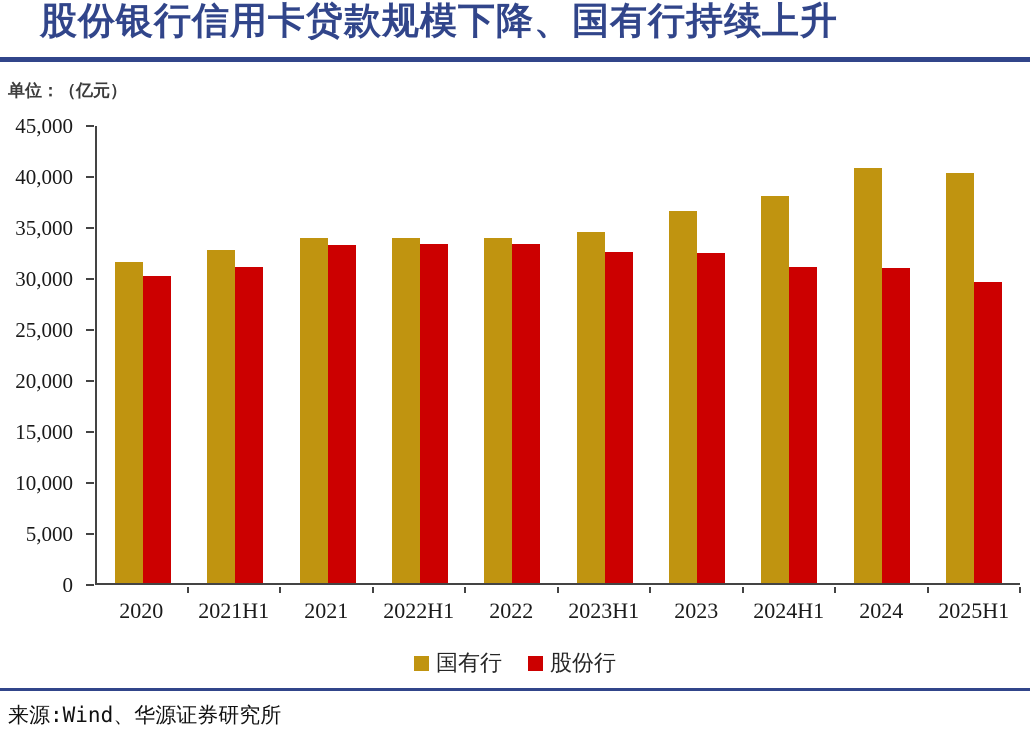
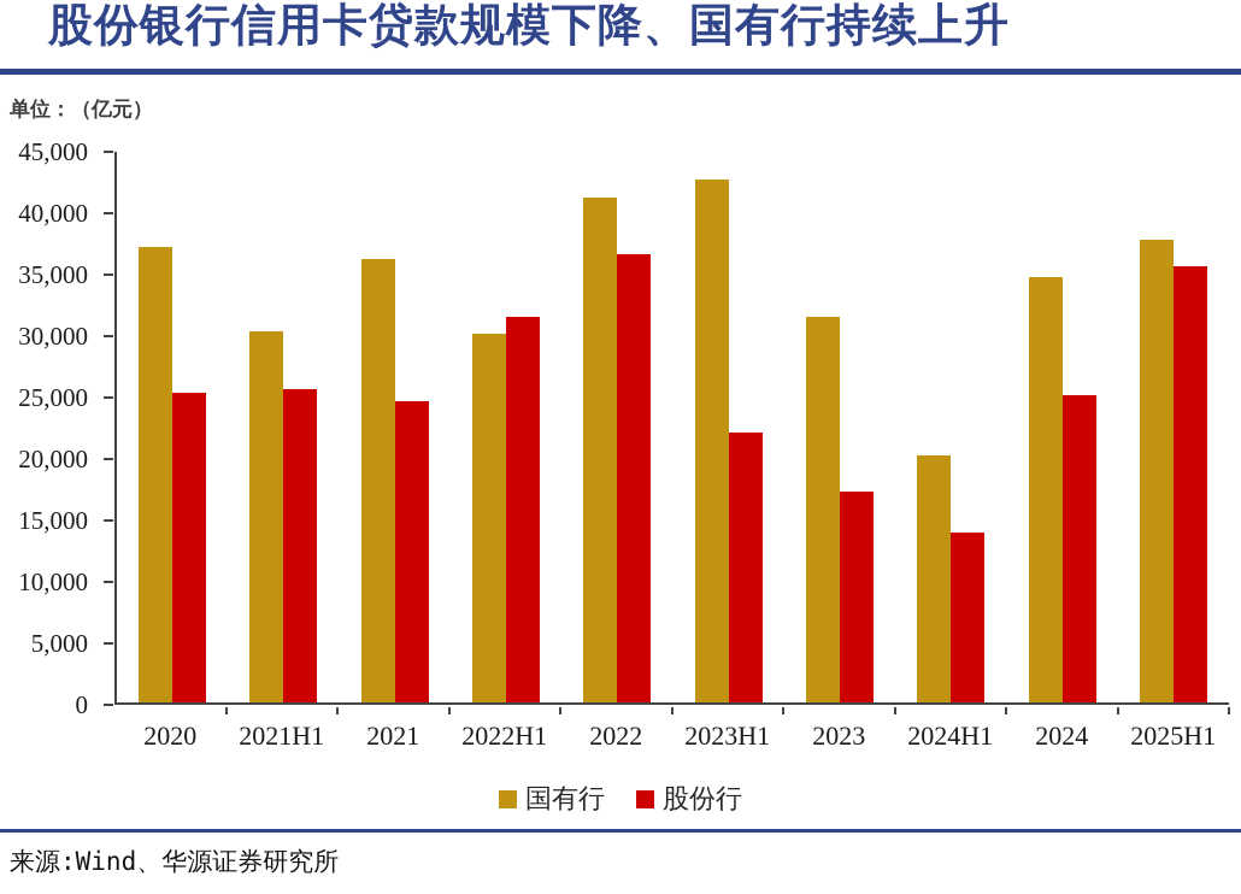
国有行/2020: 31500 -> 37100
股份行/2020: 30100 -> 25200
国有行/2021H1: 32700 -> 30200
股份行/2021H1: 31000 -> 25500
国有行/2021: 33800 -> 36100
股份行/2021: 33100 -> 24500
国有行/2022H1: 33800 -> 30000
股份行/2022H1: 33200 -> 31400
国有行/2022: 33800 -> 41100
股份行/2022: 33200 -> 36500
国有行/2023H1: 34400 -> 42600
股份行/2023H1: 32500 -> 22000
国有行/2023: 36500 -> 31400
股份行/2023: 32400 -> 17200
国有行/2024H1: 37900 -> 20100
股份行/2024H1: 31000 -> 13800
国有行/2024: 40700 -> 34600
股份行/2024: 30900 -> 25000
国有行/2025H1: 40200 -> 37700
股份行/2025H1: 29500 -> 35500
